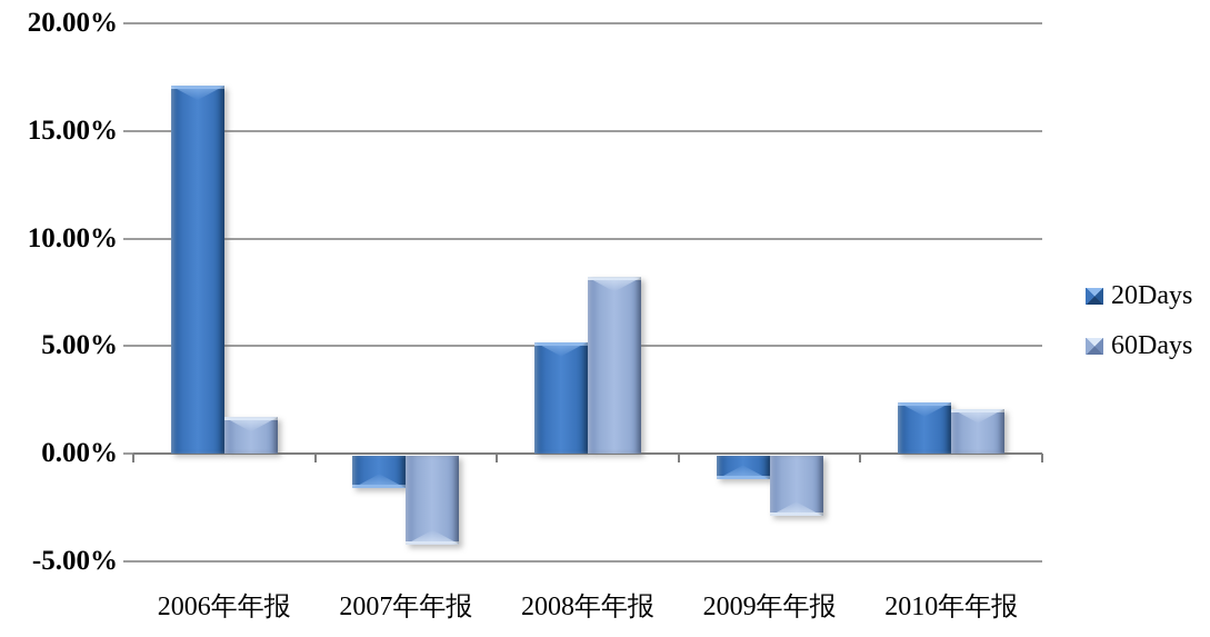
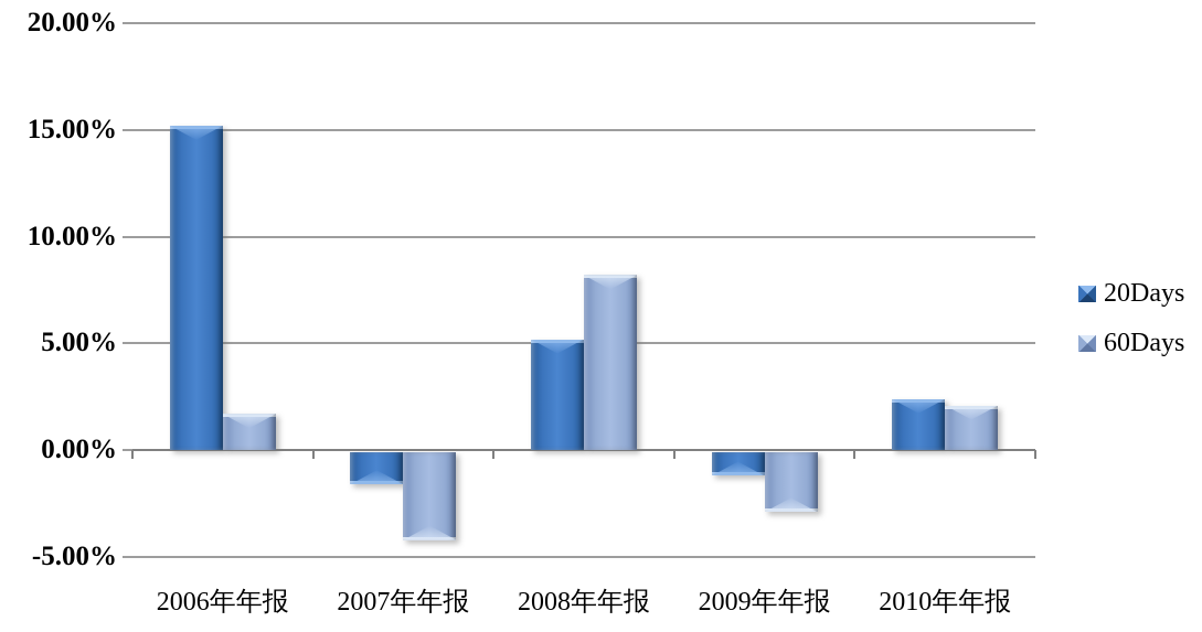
20Days/2006年年报: 17.1% -> 15.2%
